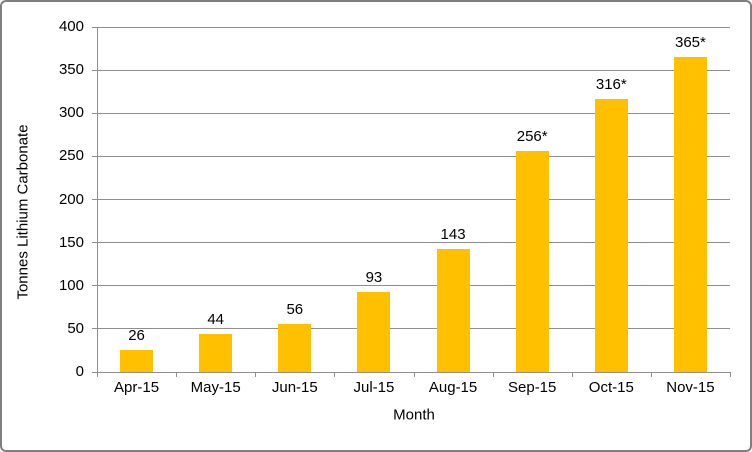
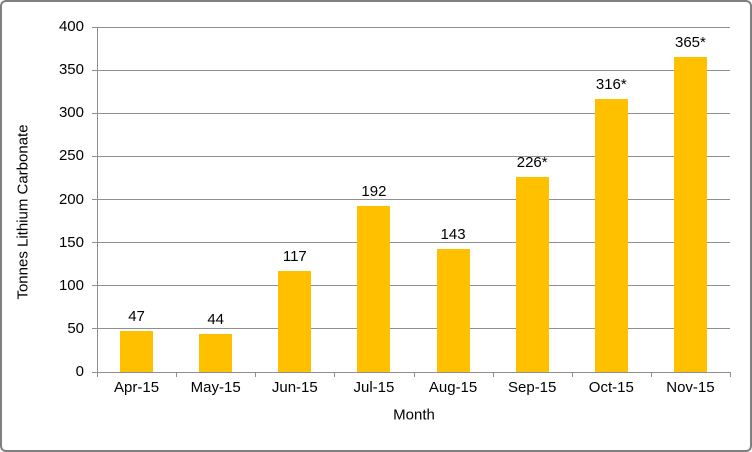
Apr-15: 26 -> 47
Jun-15: 56 -> 117
Jul-15: 93 -> 192
Sep-15: 256 -> 226
